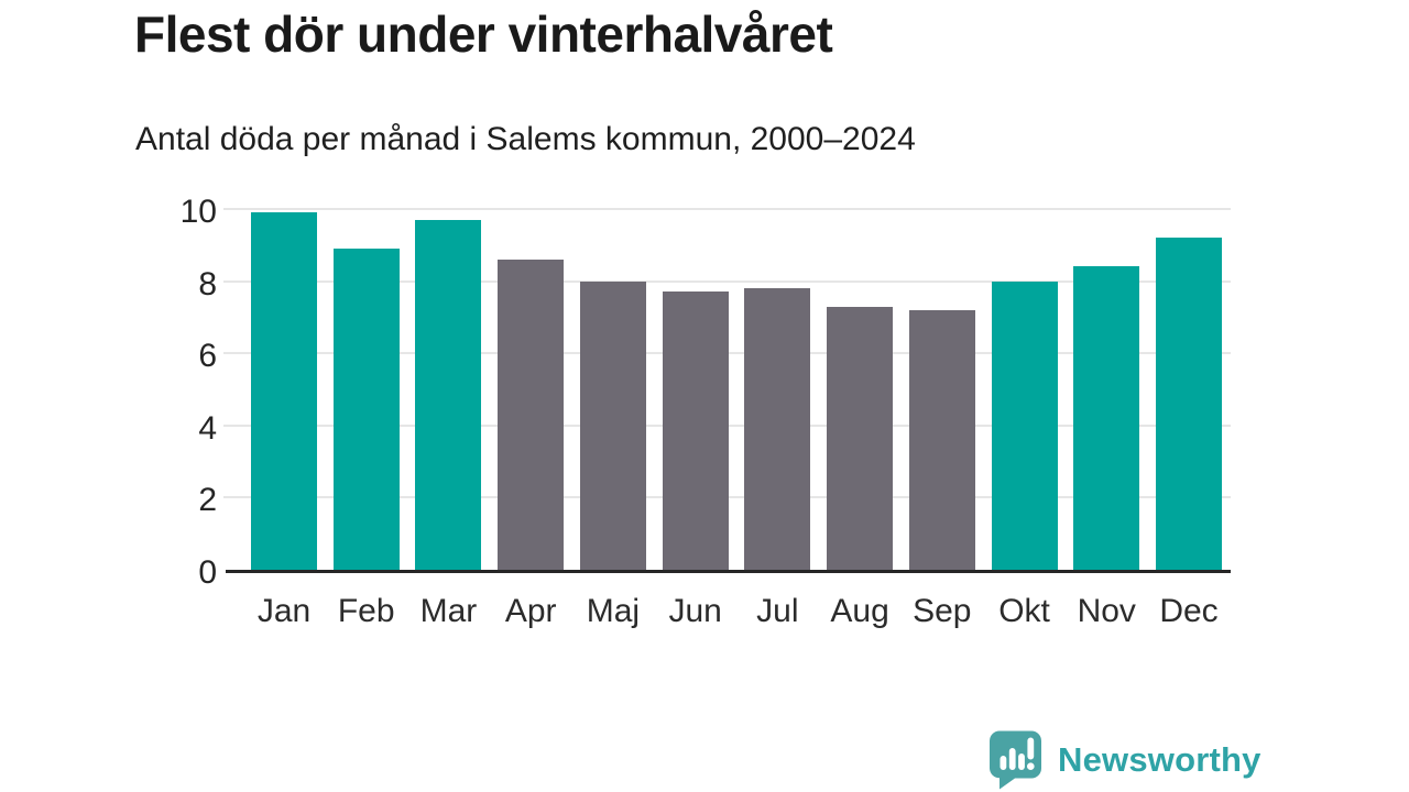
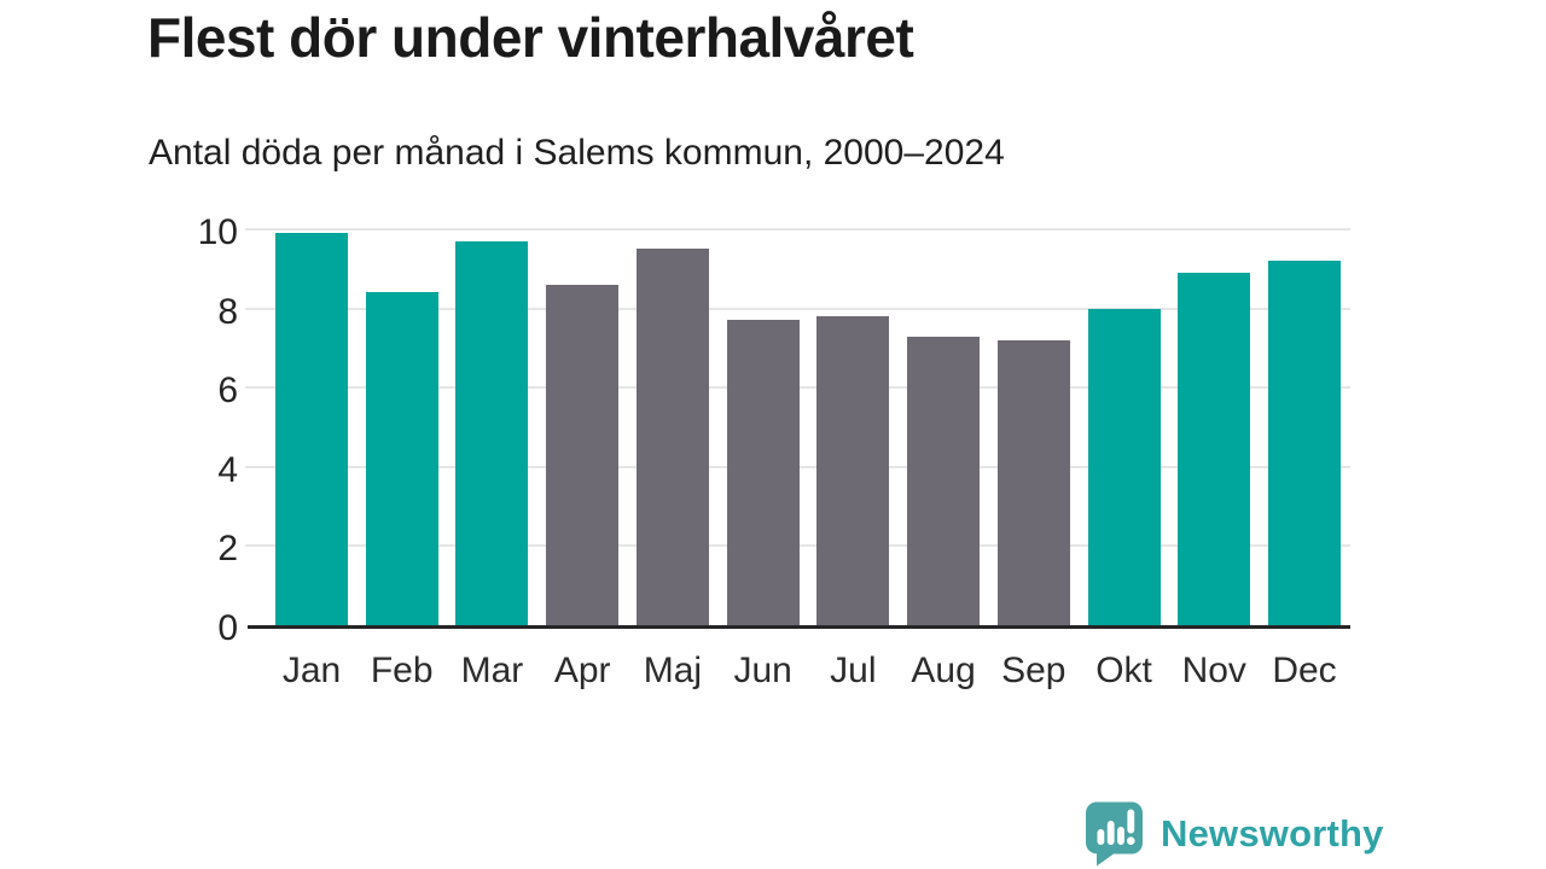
Feb: 8.9 -> 8.4
Maj: 8.0 -> 9.5
Nov: 8.4 -> 8.9
